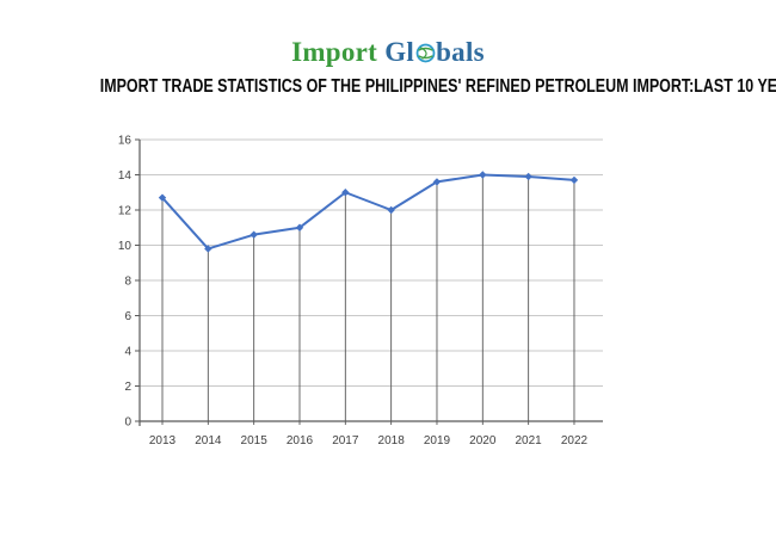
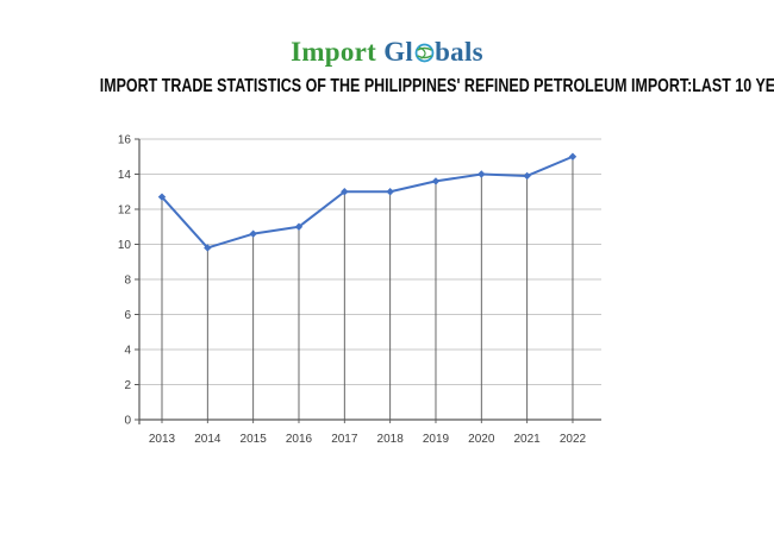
2018: 12.0 -> 13.0
2022: 13.7 -> 15.0
